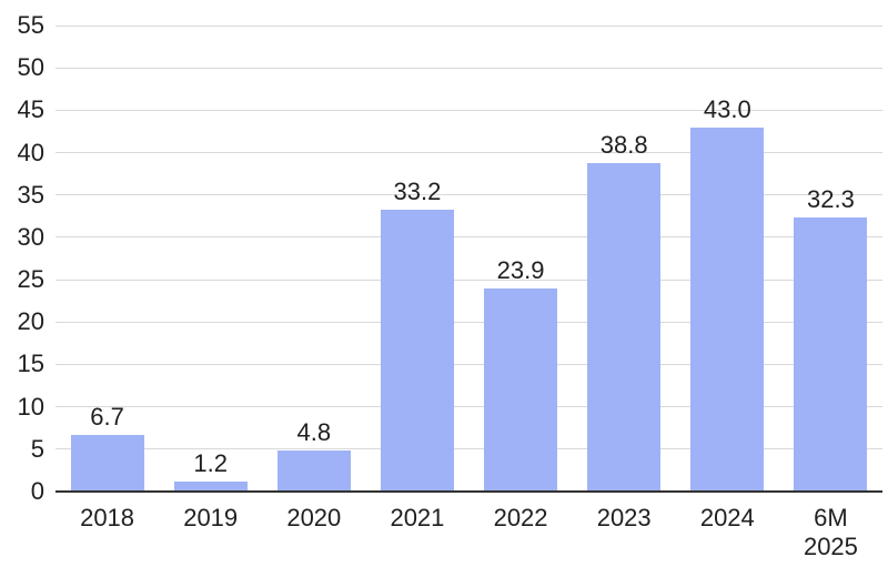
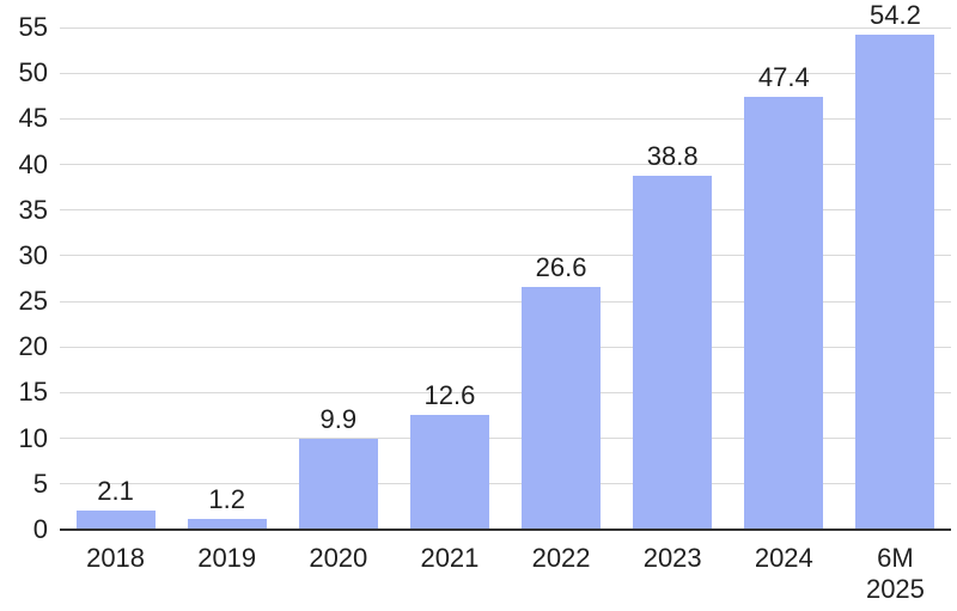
2018: 6.7 -> 2.1
2020: 4.8 -> 9.9
2021: 33.2 -> 12.6
2022: 23.9 -> 26.6
2024: 43.0 -> 47.4
6M 2025: 32.3 -> 54.2
